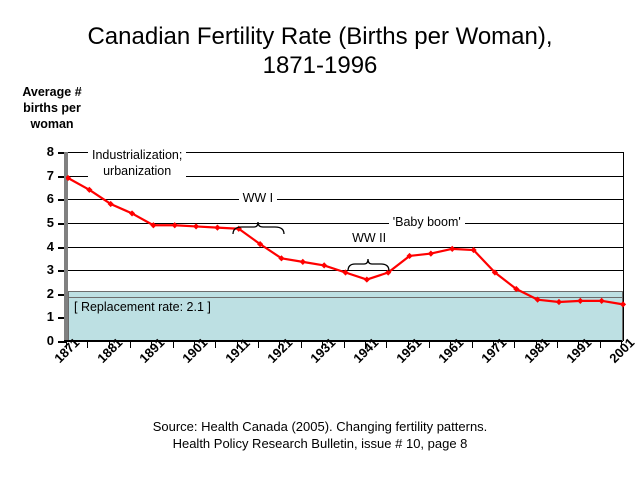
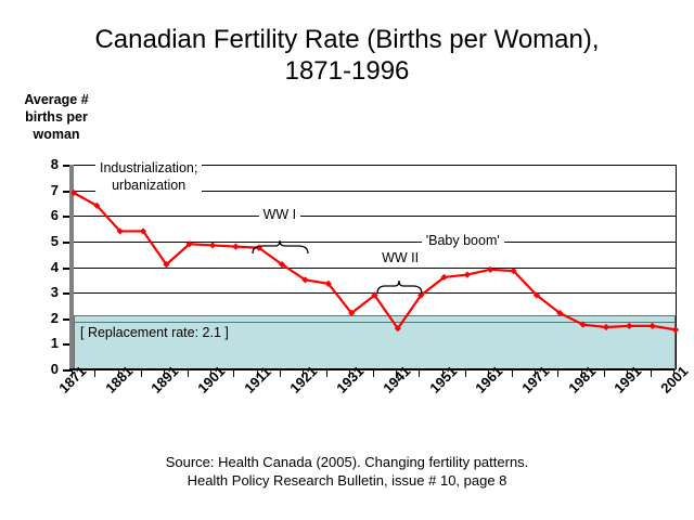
1881: 5.8 -> 5.4
1891: 4.9 -> 4.1
1931: 3.2 -> 2.2
1941: 2.6 -> 1.6
